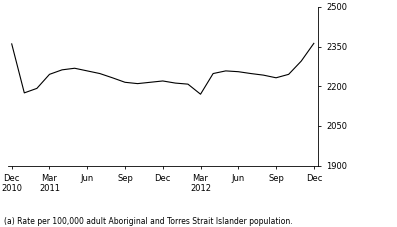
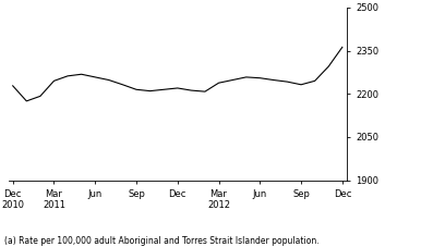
Dec 2010: 2360 -> 2228
Mar 2012: 2170 -> 2238
